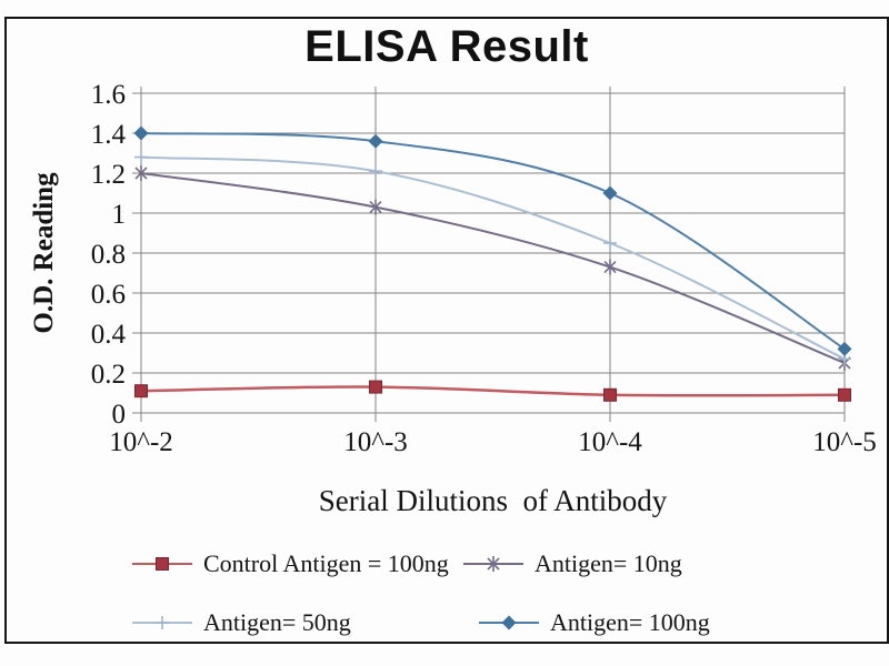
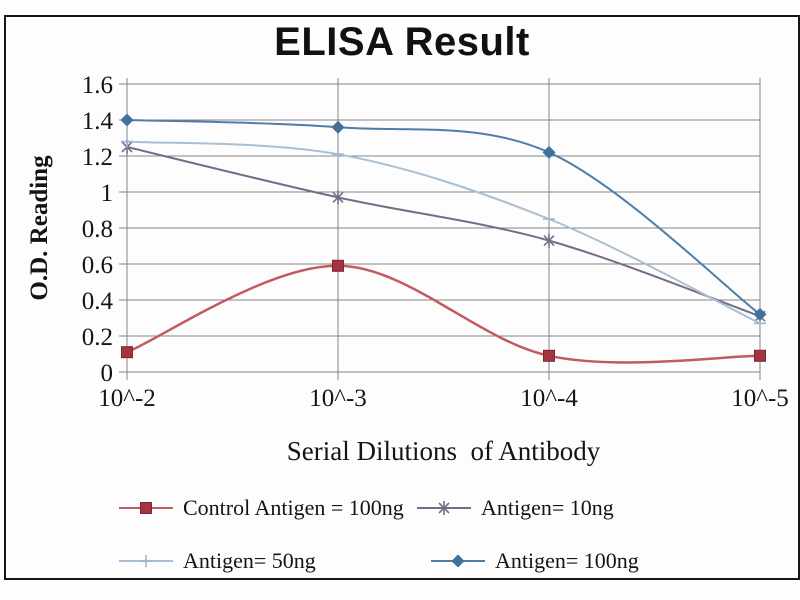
Antigen= 10ng/10^-2: 1.20 -> 1.25
Control Antigen = 100ng/10^-3: 0.13 -> 0.59
Antigen= 10ng/10^-3: 1.03 -> 0.97
Antigen= 100ng/10^-4: 1.10 -> 1.22
Antigen= 10ng/10^-5: 0.25 -> 0.31
